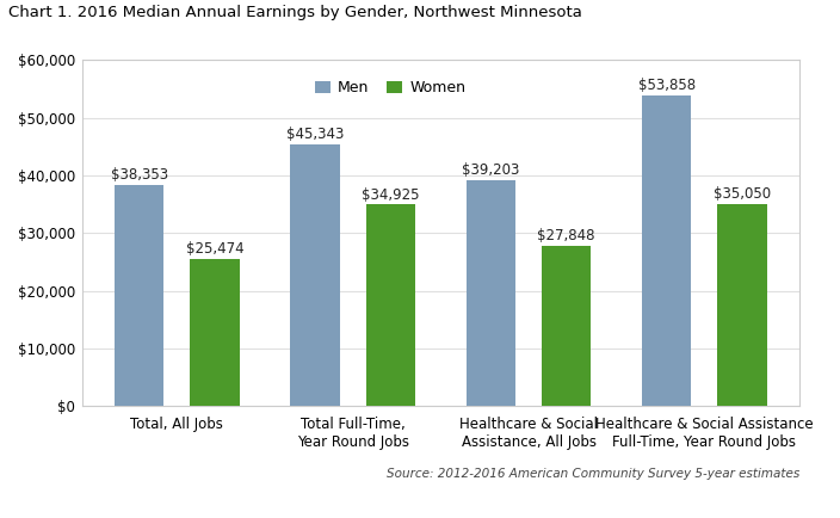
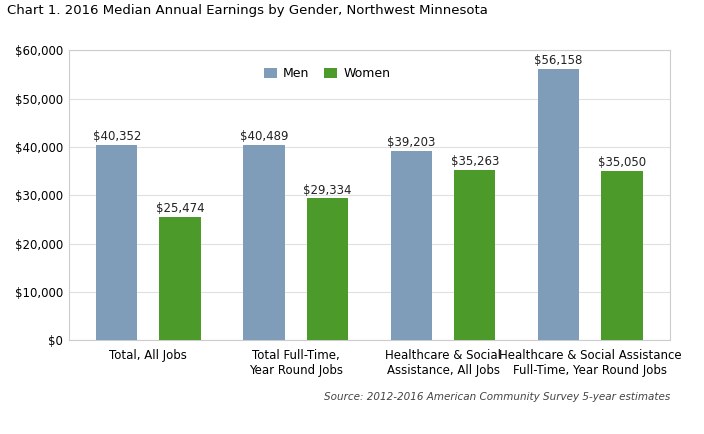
Men/Total, All Jobs: $38,353 -> $40,352
Men/Total Full-Time, Year Round Jobs: $45,343 -> $40,489
Women/Total Full-Time, Year Round Jobs: $34,925 -> $29,334
Women/Healthcare & Social Assistance, All Jobs: $27,848 -> $35,263
Men/Healthcare & Social Assistance Full-Time, Year Round Jobs: $53,858 -> $56,158
